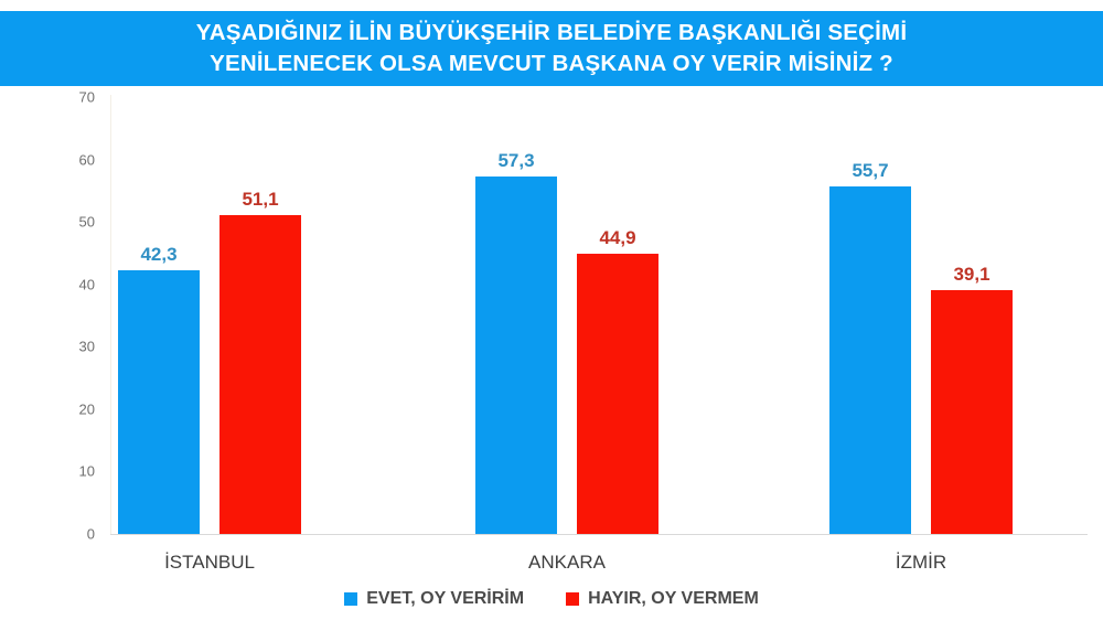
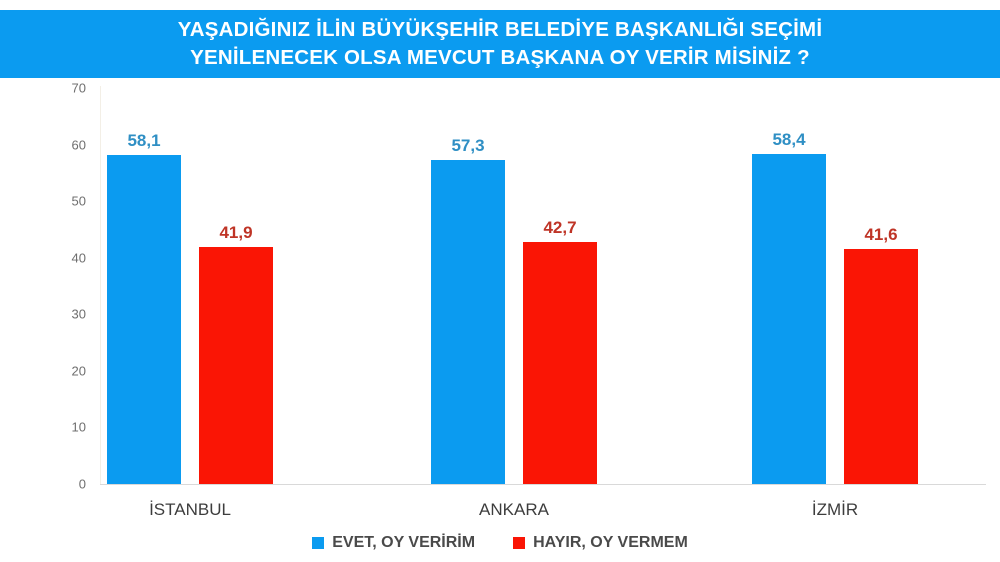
EVET, OY VERİRİM/İSTANBUL: 42,3 -> 58,1
HAYIR, OY VERMEM/İSTANBUL: 51,1 -> 41,9
HAYIR, OY VERMEM/ANKARA: 44,9 -> 42,7
EVET, OY VERİRİM/İZMİR: 55,7 -> 58,4
HAYIR, OY VERMEM/İZMİR: 39,1 -> 41,6
